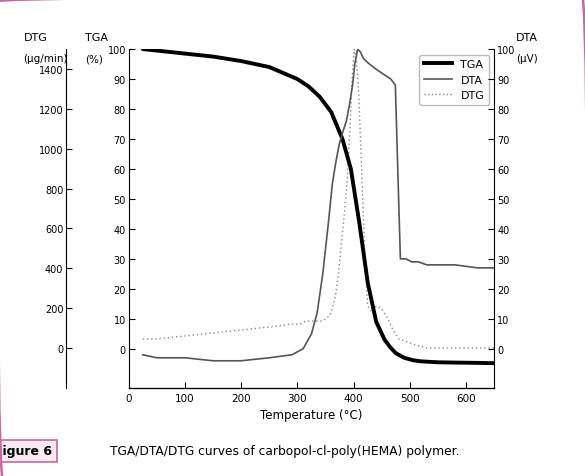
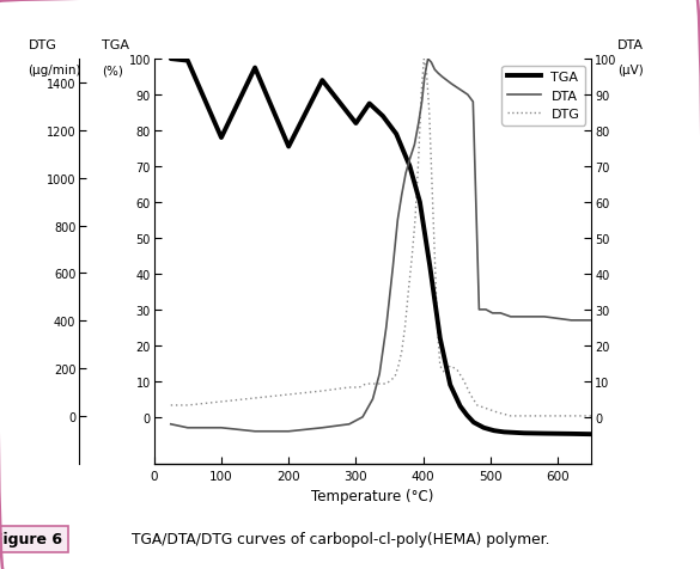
TGA/100: 98.5 -> 78.0
TGA/200: 96.0 -> 75.5
TGA/300: 90.0 -> 82.0
